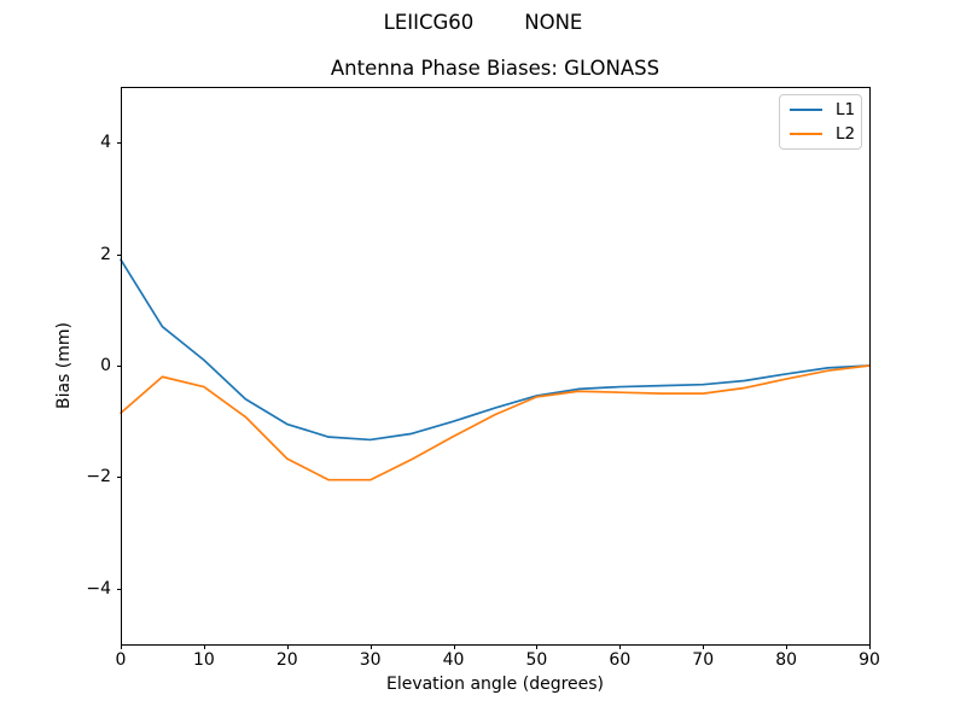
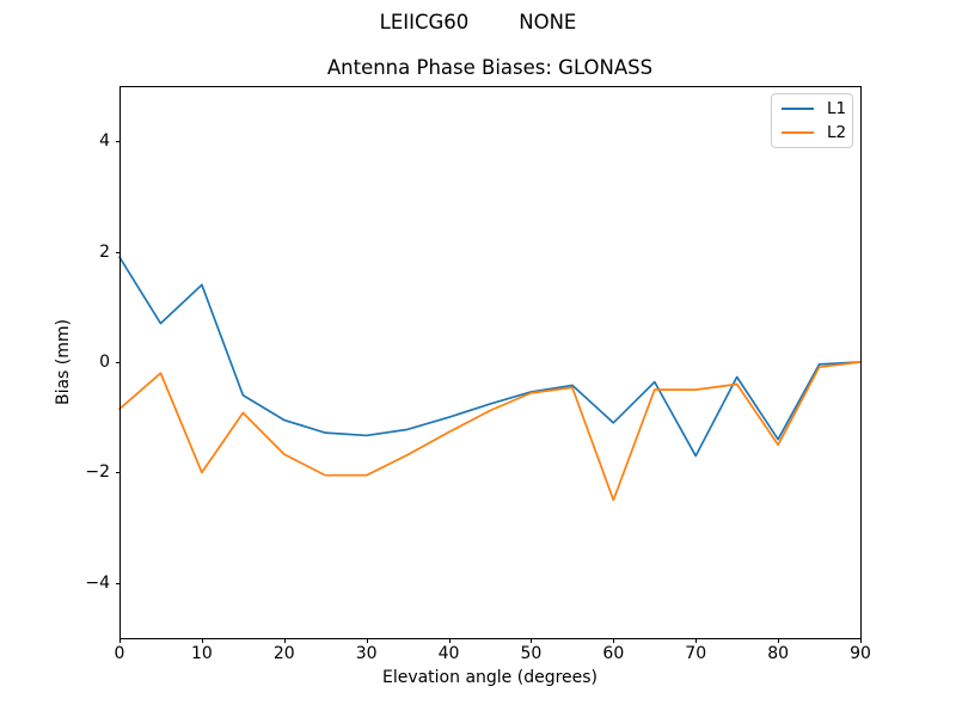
L1/10: 0.1 -> 1.4
L2/10: -0.4 -> -2.0
L1/60: -0.4 -> -1.1
L2/60: -0.5 -> -2.5
L1/70: -0.3 -> -1.7
L1/80: -0.1 -> -1.4
L2/80: -0.2 -> -1.5
